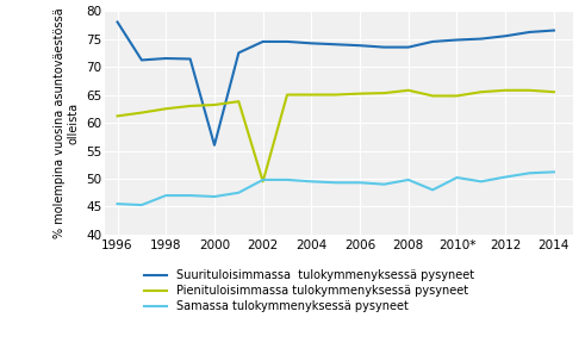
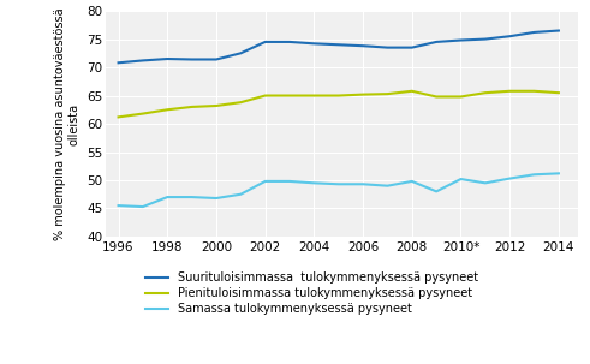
Suurituloisimmassa tulokymmenyksessä pysyneet/1996: 78.0 -> 70.8
Suurituloisimmassa tulokymmenyksessä pysyneet/2000: 56.0 -> 71.4
Pienituloisimmassa tulokymmenyksessä pysyneet/2002: 49.5 -> 65.0
